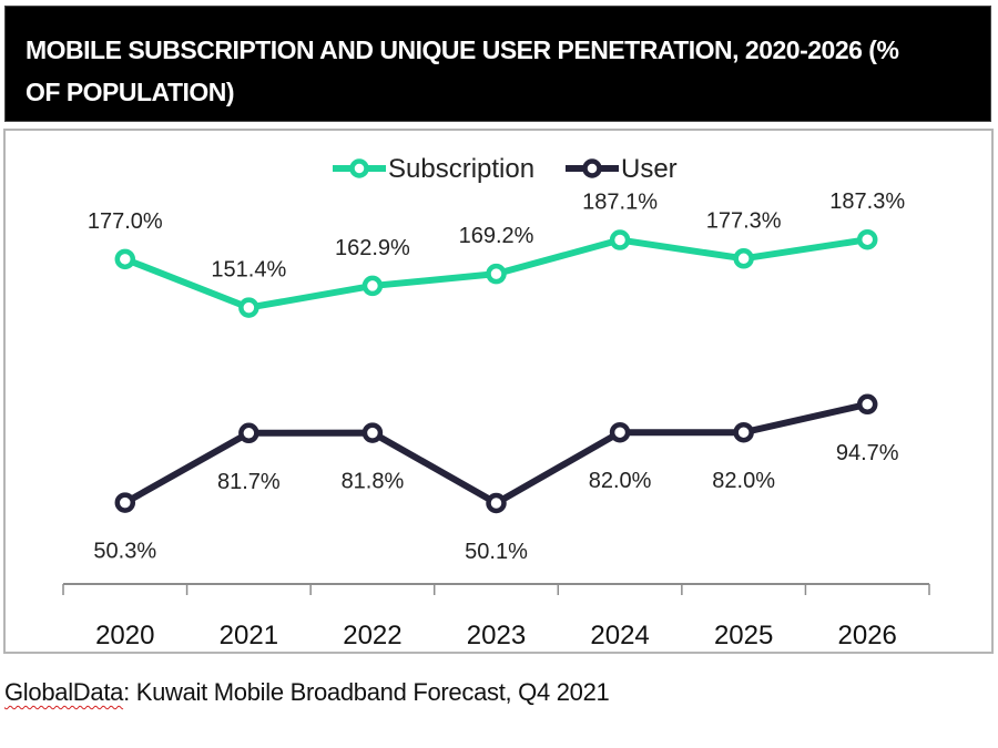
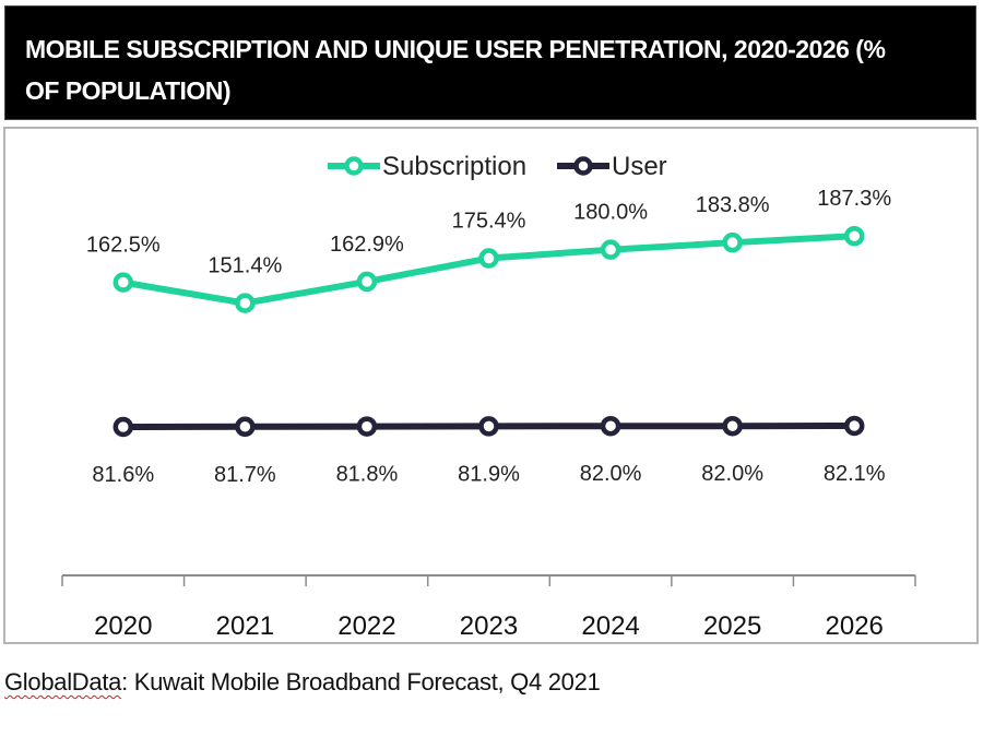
Subscription/2020: 177.0% -> 162.5%
User/2020: 50.3% -> 81.6%
Subscription/2023: 169.2% -> 175.4%
User/2023: 50.1% -> 81.9%
Subscription/2024: 187.1% -> 180.0%
Subscription/2025: 177.3% -> 183.8%
User/2026: 94.7% -> 82.1%
